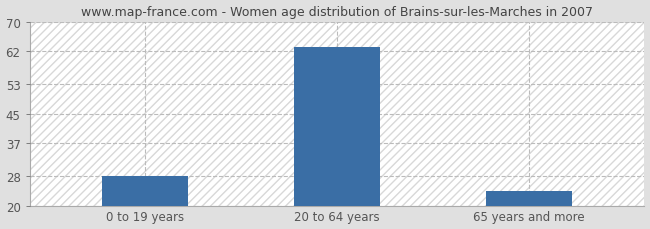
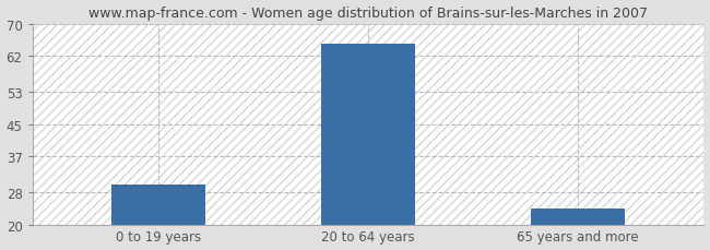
0 to 19 years: 28 -> 30
20 to 64 years: 63 -> 65
